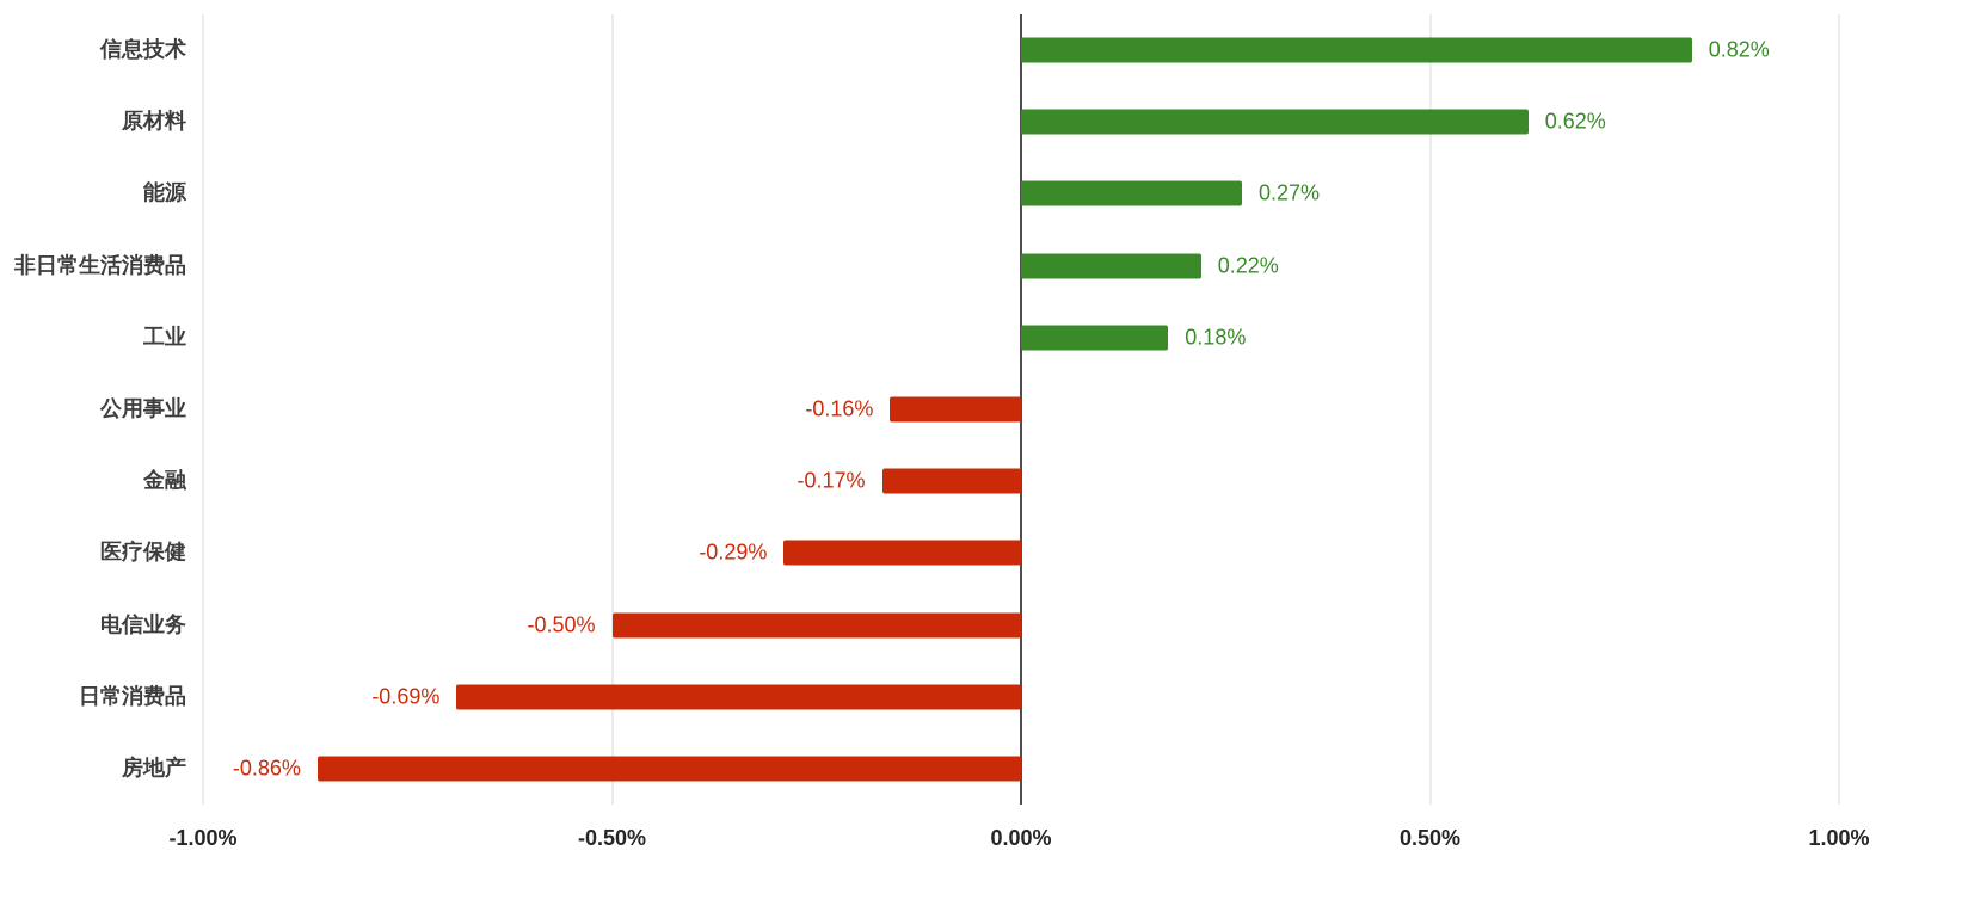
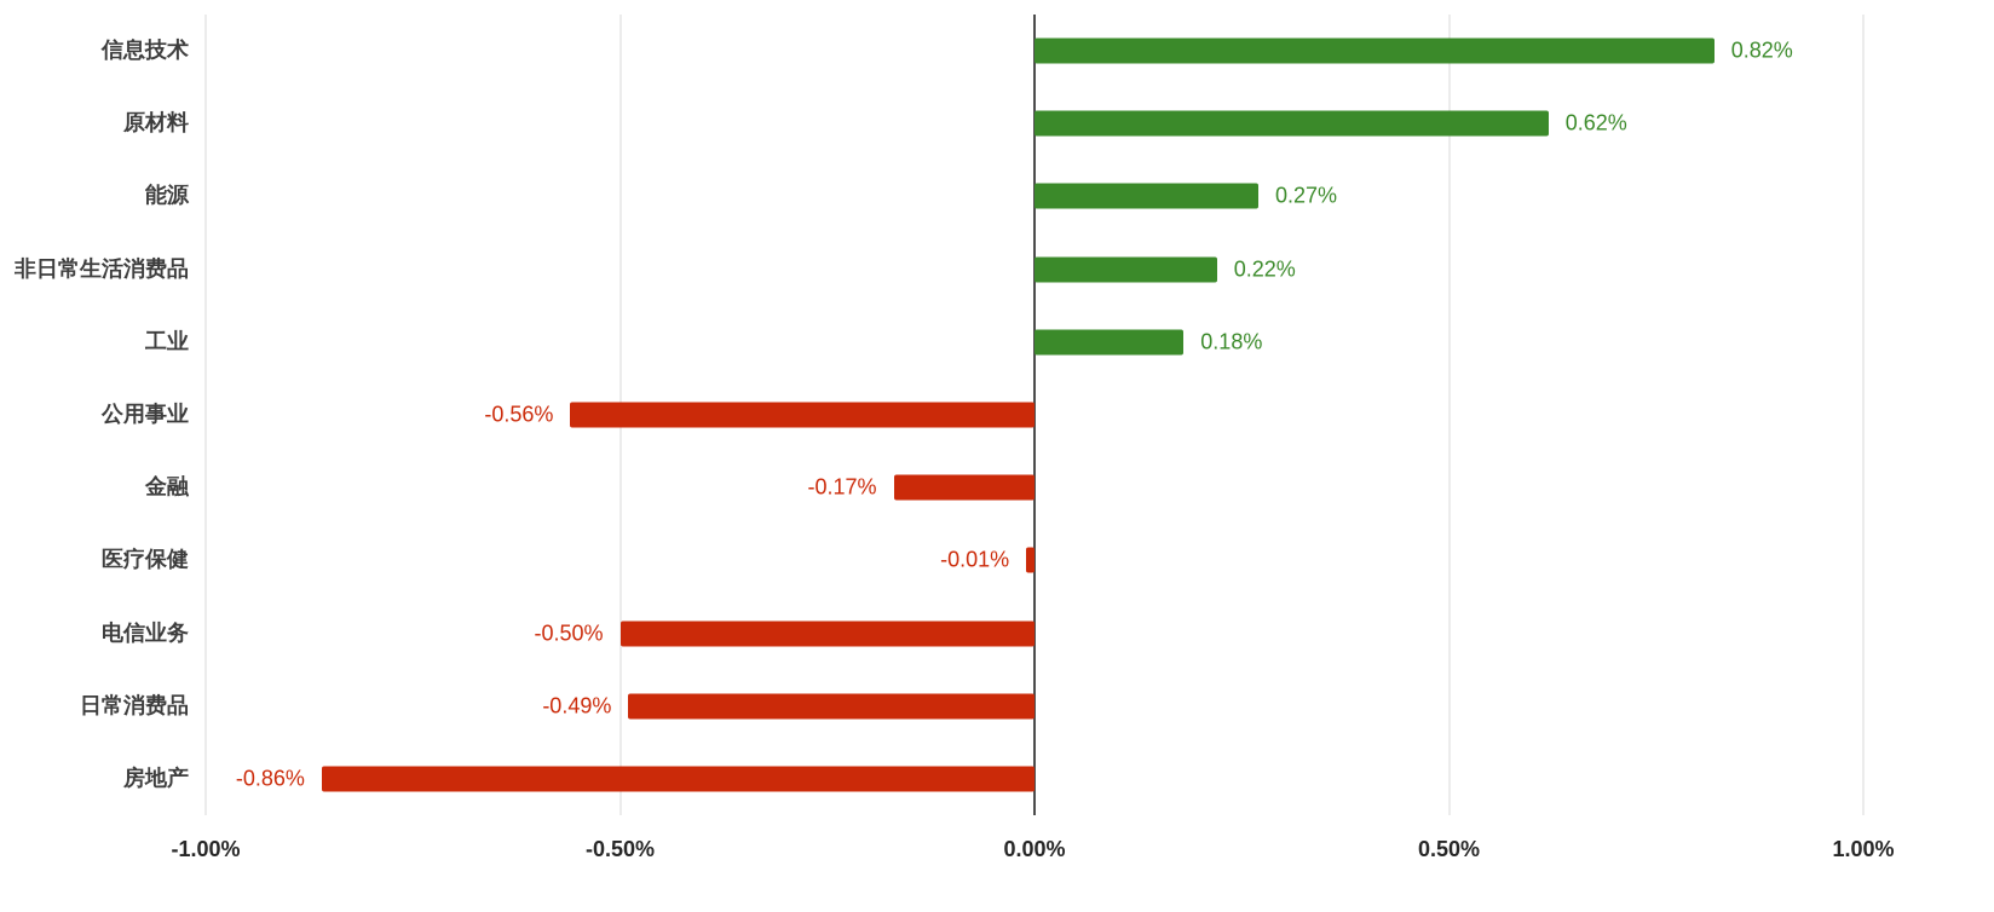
公用事业: -0.16% -> -0.56%
医疗保健: -0.29% -> -0.01%
日常消费品: -0.69% -> -0.49%
